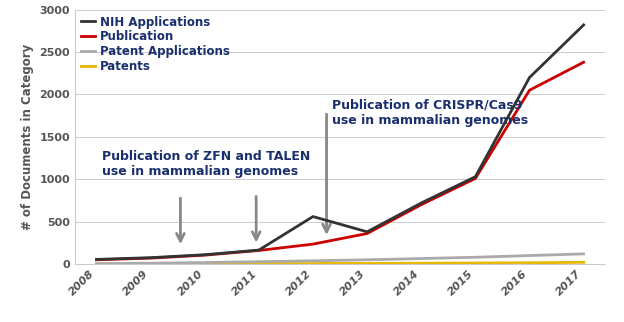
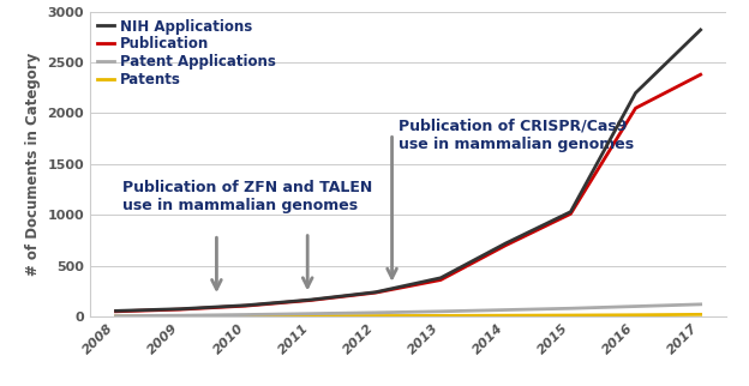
NIH Applications/2012: 560 -> 240
